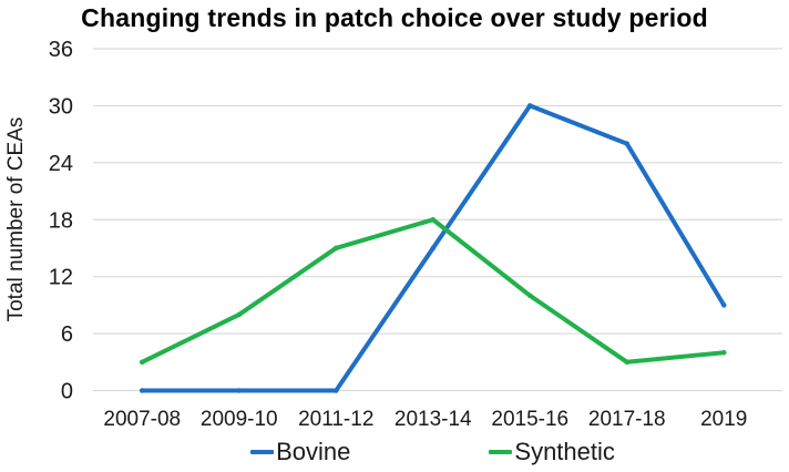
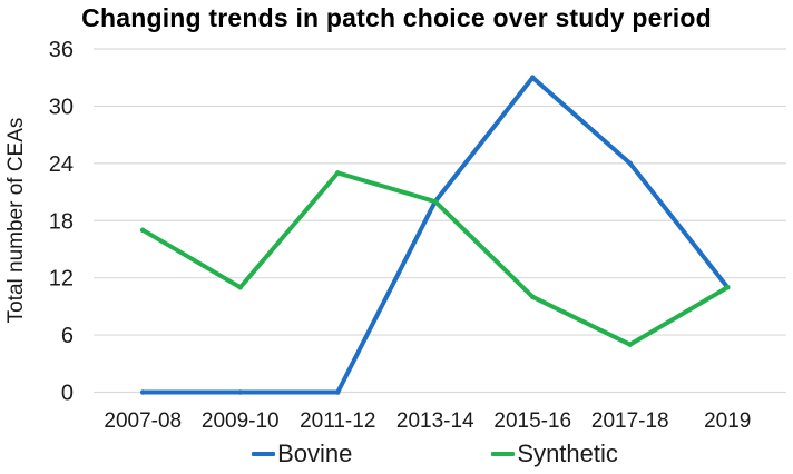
Synthetic/2007-08: 3 -> 17
Synthetic/2009-10: 8 -> 11
Synthetic/2011-12: 15 -> 23
Bovine/2013-14: 15 -> 20
Synthetic/2013-14: 18 -> 20
Bovine/2015-16: 30 -> 33
Bovine/2017-18: 26 -> 24
Synthetic/2017-18: 3 -> 5
Bovine/2019: 9 -> 11
Synthetic/2019: 4 -> 11
